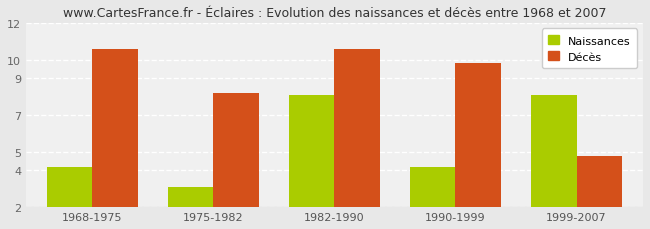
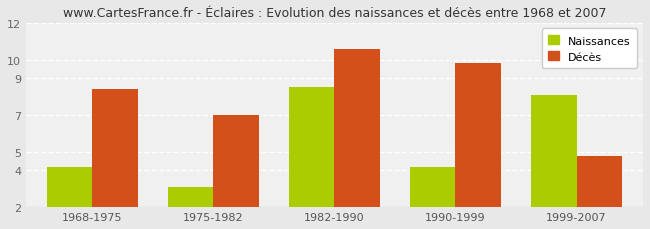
Décès/1968-1975: 10.6 -> 8.4
Décès/1975-1982: 8.2 -> 7.0
Naissances/1982-1990: 8.1 -> 8.5
